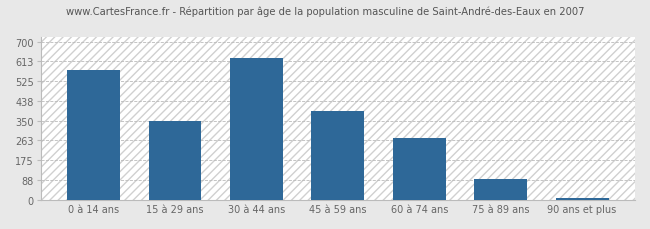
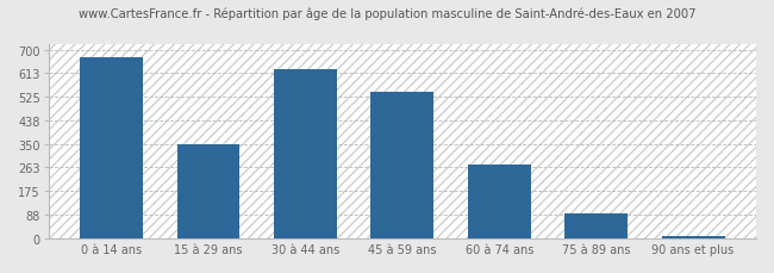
0 à 14 ans: 575 -> 672
45 à 59 ans: 395 -> 543
